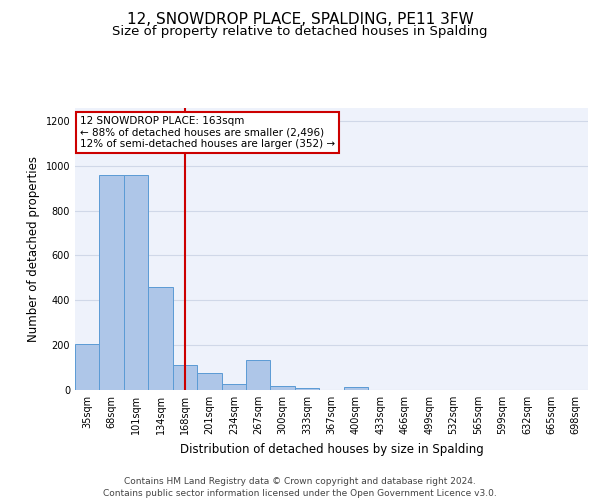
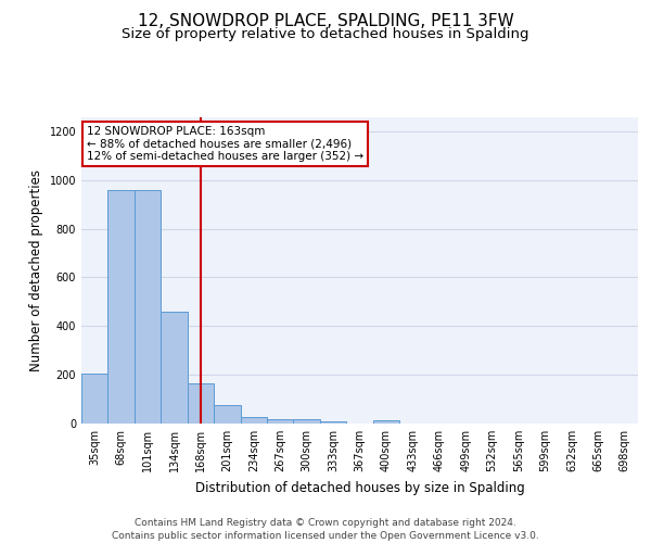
168sqm: 110 -> 163
267sqm: 135 -> 20
